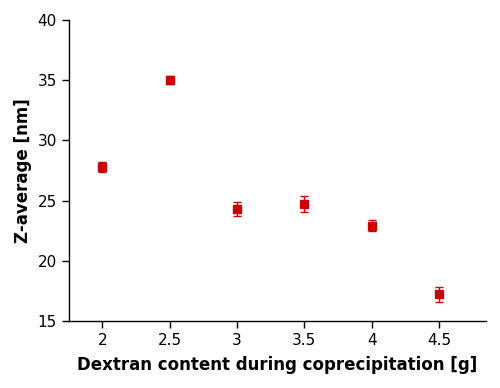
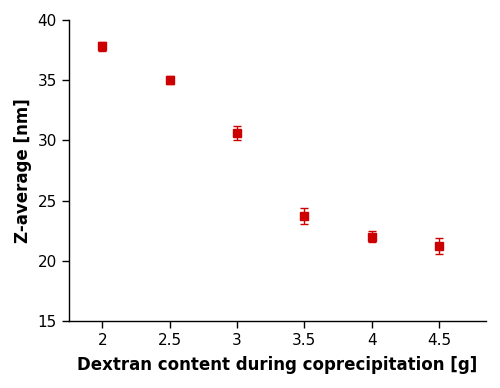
2: 27.8 -> 37.8
3: 24.3 -> 30.6
3.5: 24.7 -> 23.7
4: 22.9 -> 22.0
4.5: 17.2 -> 21.2
